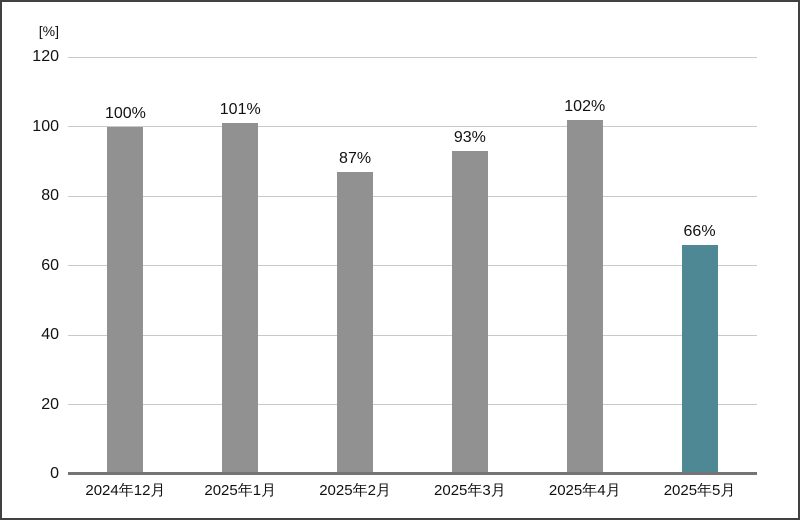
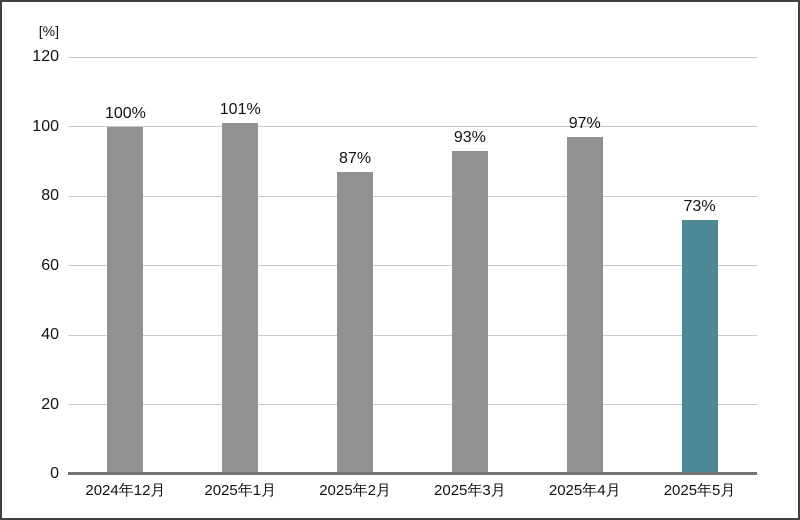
2025年4月: 102% -> 97%
2025年5月: 66% -> 73%
